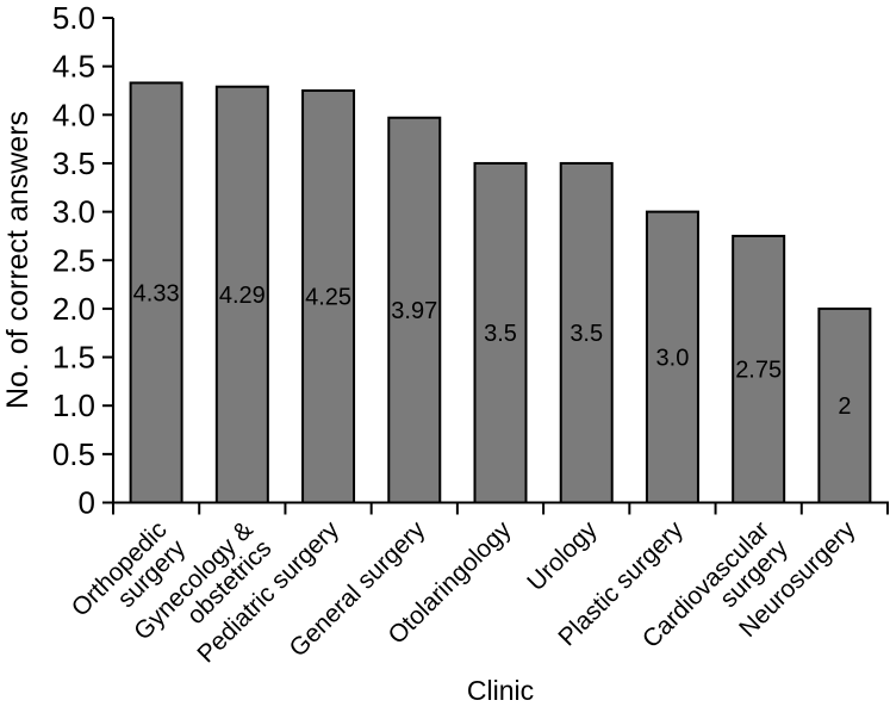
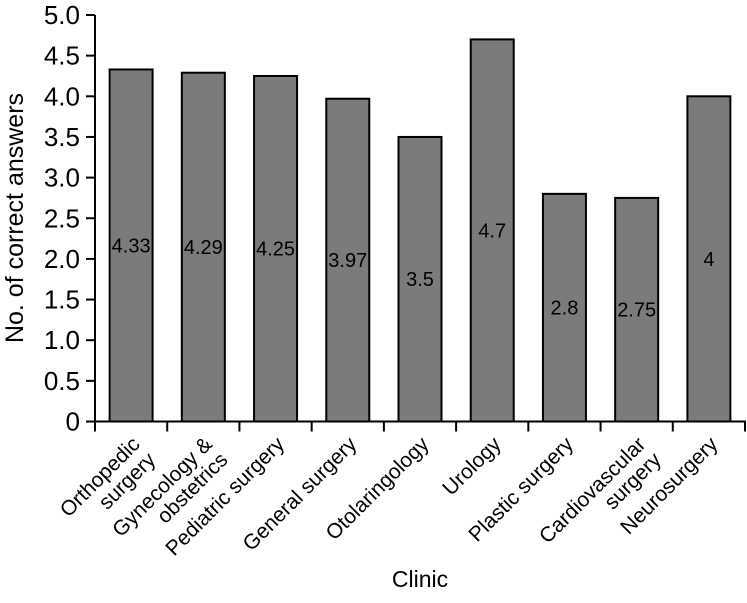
Urology: 3.5 -> 4.7
Plastic surgery: 3.0 -> 2.8
Neurosurgery: 2 -> 4
